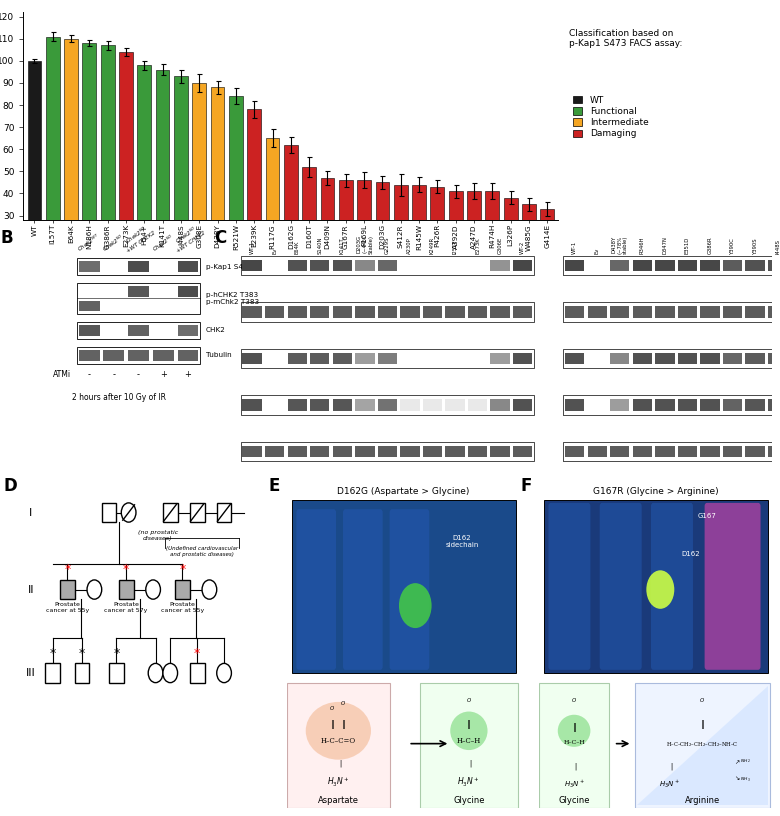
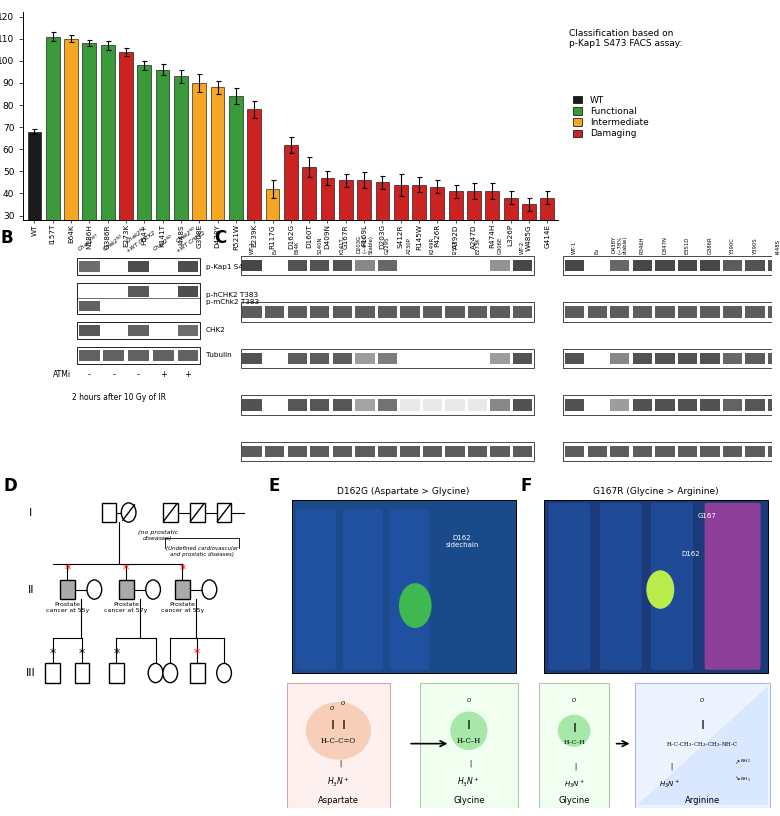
WT: 100 -> 68
R117G: 65 -> 42
G414E: 33 -> 38
